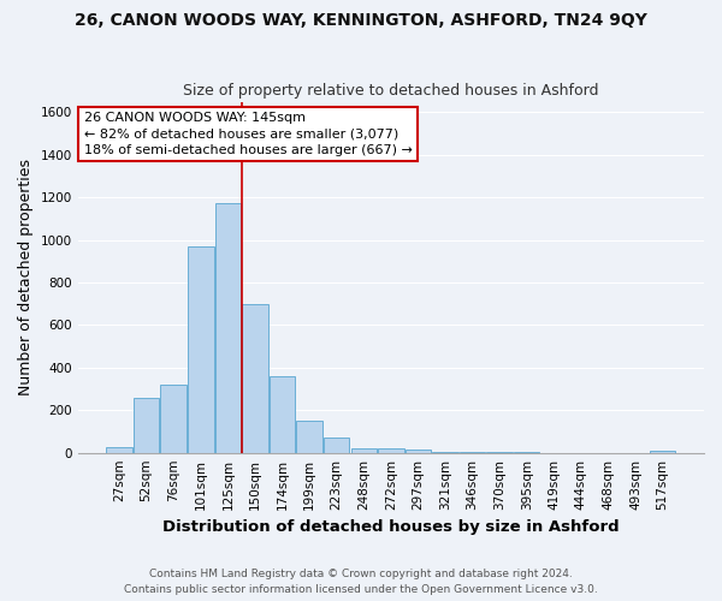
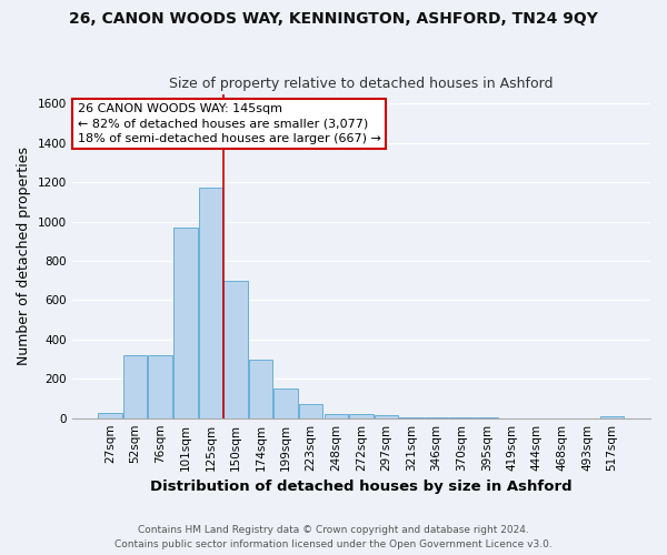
52sqm: 260 -> 320
174sqm: 360 -> 300
